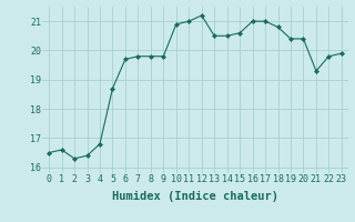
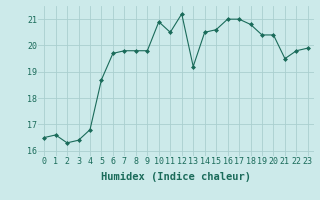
11: 21.0 -> 20.5
13: 20.5 -> 19.2
21: 19.3 -> 19.5
